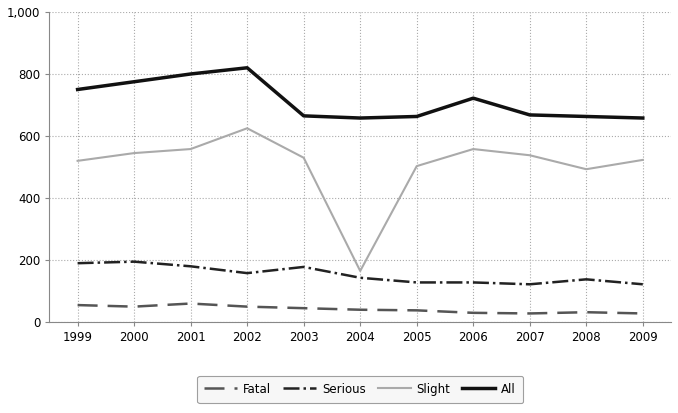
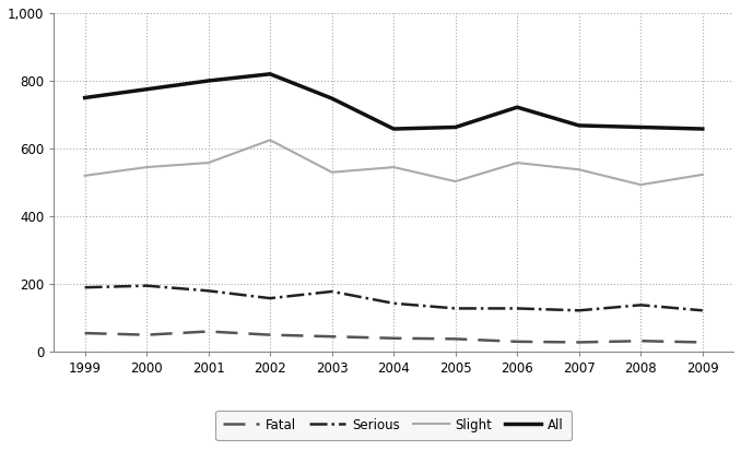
All/2003: 665 -> 748
Slight/2004: 165 -> 545
